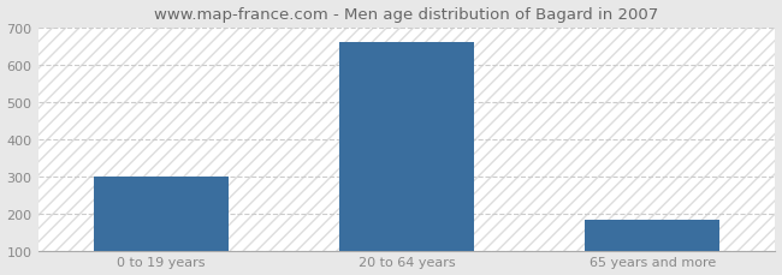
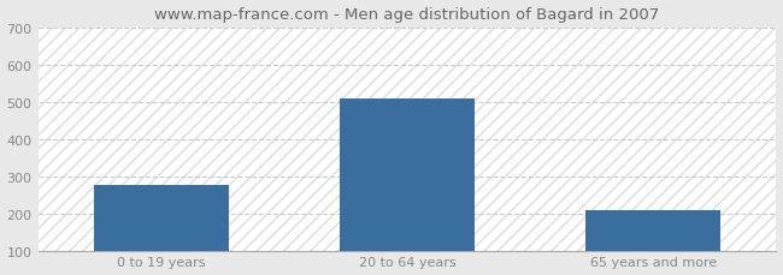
0 to 19 years: 300 -> 275
20 to 64 years: 660 -> 510
65 years and more: 182 -> 210
